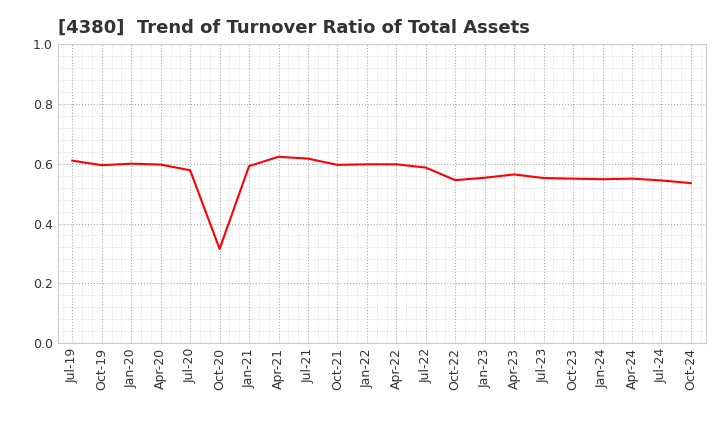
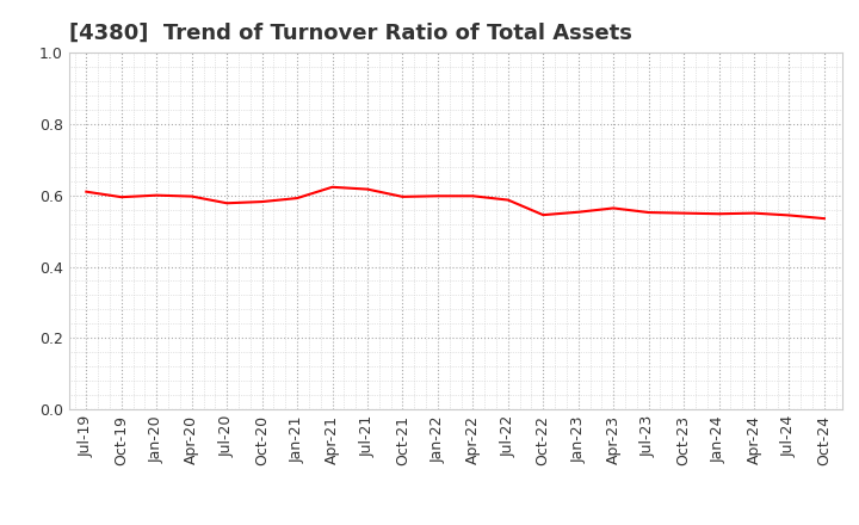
Oct-20: 0.315 -> 0.582
